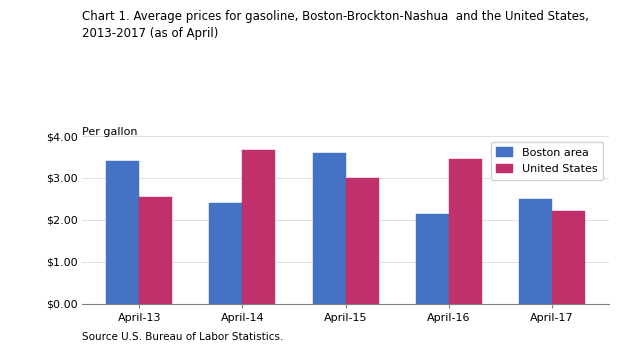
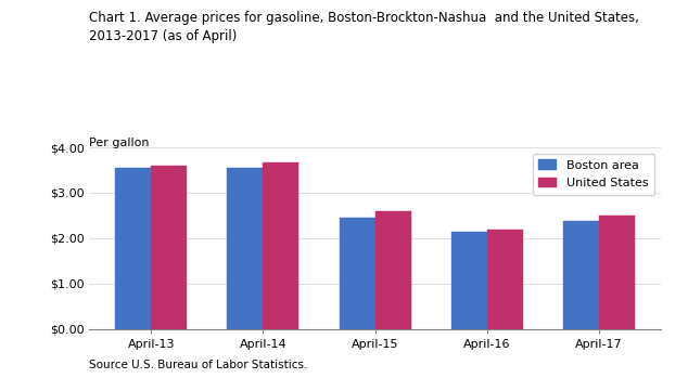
Boston area/April-13: $3.40 -> $3.55
United States/April-13: $2.55 -> $3.60
Boston area/April-14: $2.40 -> $3.55
Boston area/April-15: $3.60 -> $2.45
United States/April-15: $3.00 -> $2.60
United States/April-16: $3.45 -> $2.18
Boston area/April-17: $2.50 -> $2.37
United States/April-17: $2.20 -> $2.50
